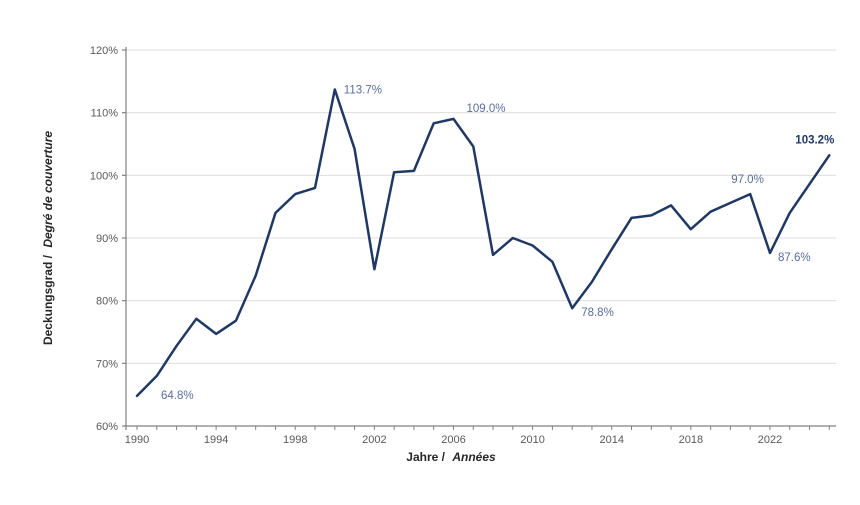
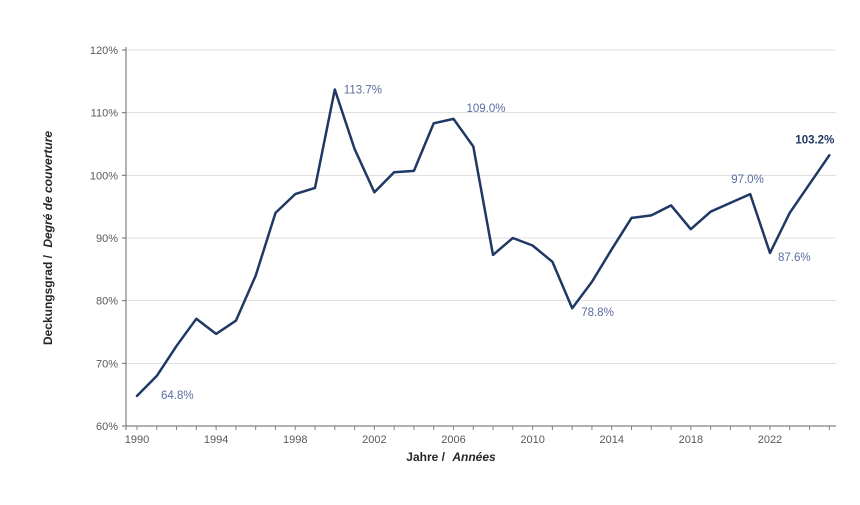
2002: 85% -> 97%
